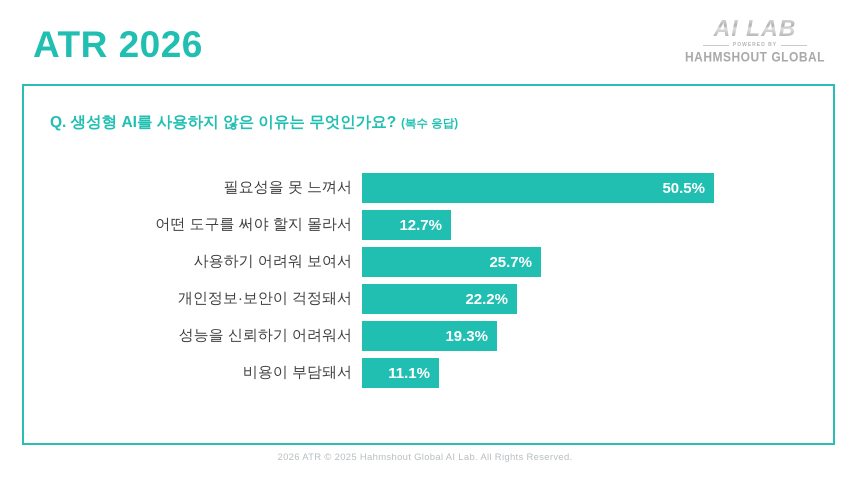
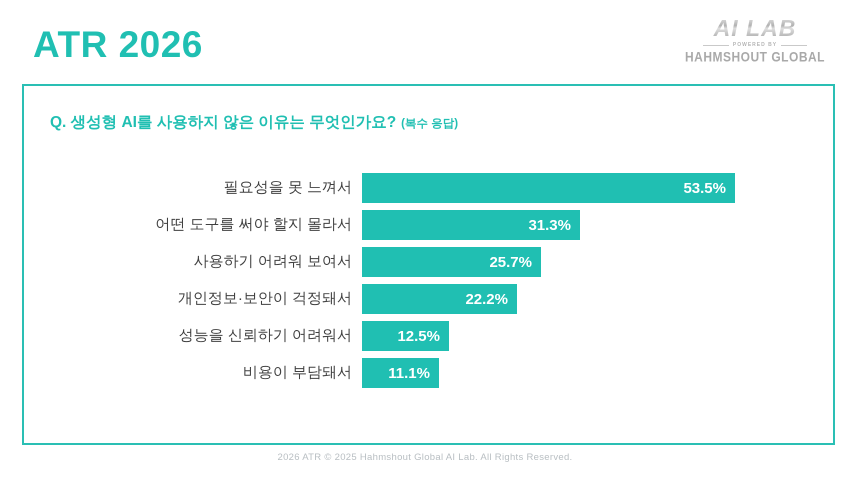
필요성을 못 느껴서: 50.5% -> 53.5%
어떤 도구를 써야 할지 몰라서: 12.7% -> 31.3%
성능을 신뢰하기 어려워서: 19.3% -> 12.5%
